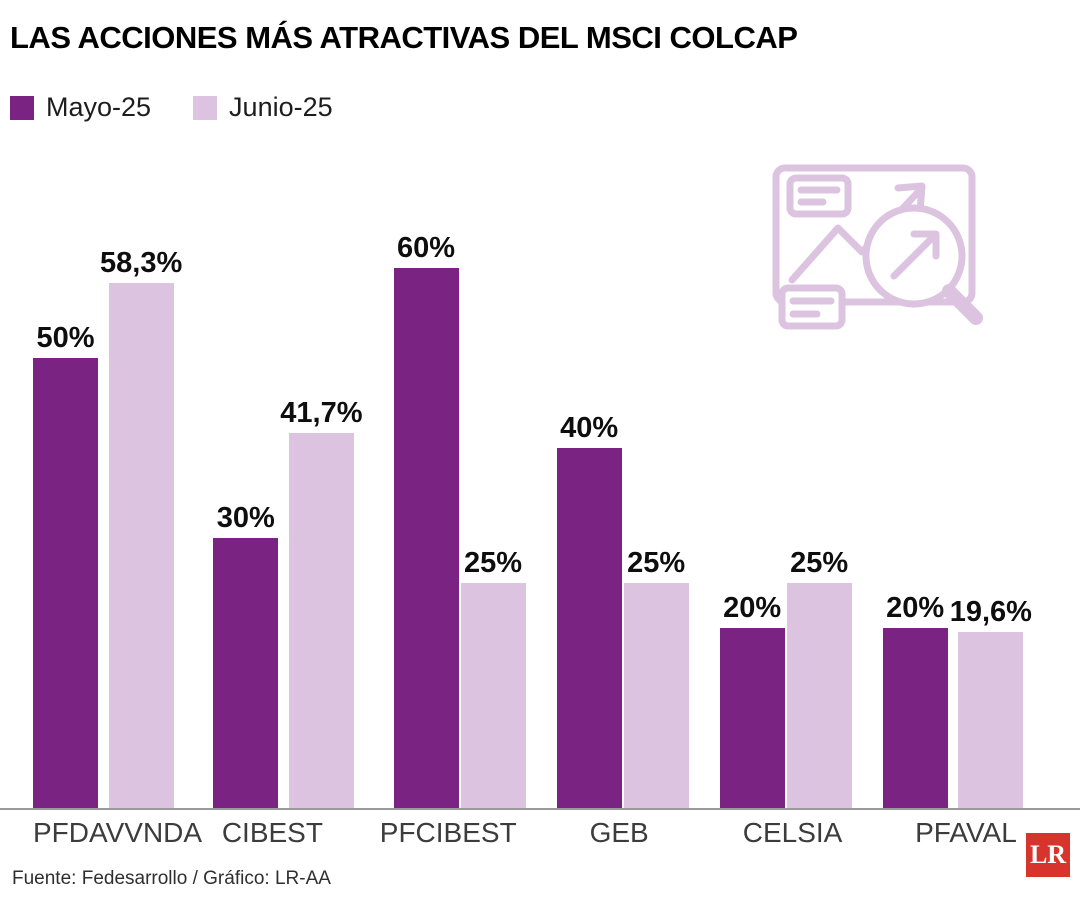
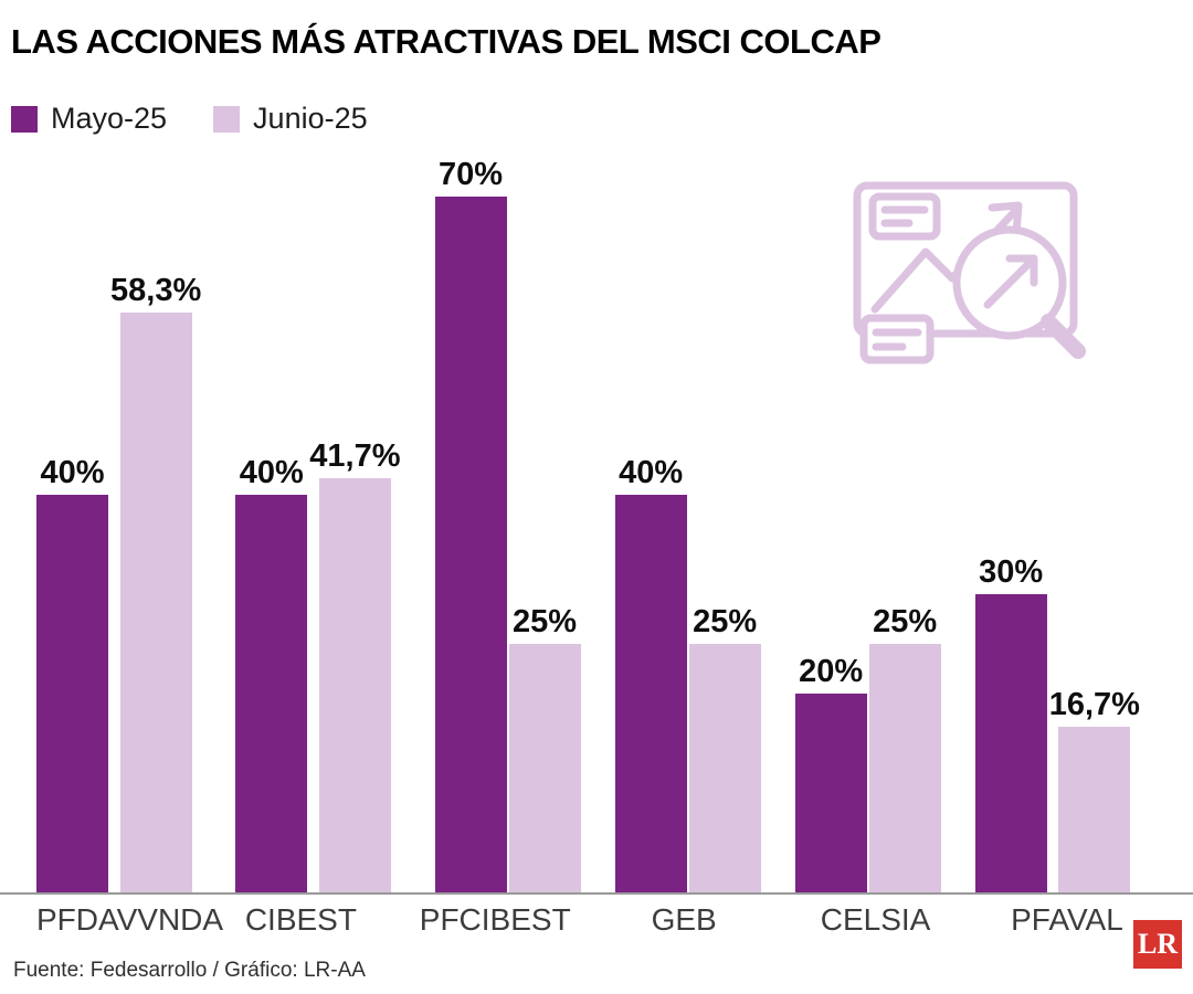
Mayo-25/PFDAVVNDA: 50% -> 40%
Mayo-25/CIBEST: 30% -> 40%
Mayo-25/PFCIBEST: 60% -> 70%
Mayo-25/PFAVAL: 20% -> 30%
Junio-25/PFAVAL: 19,6% -> 16,7%
